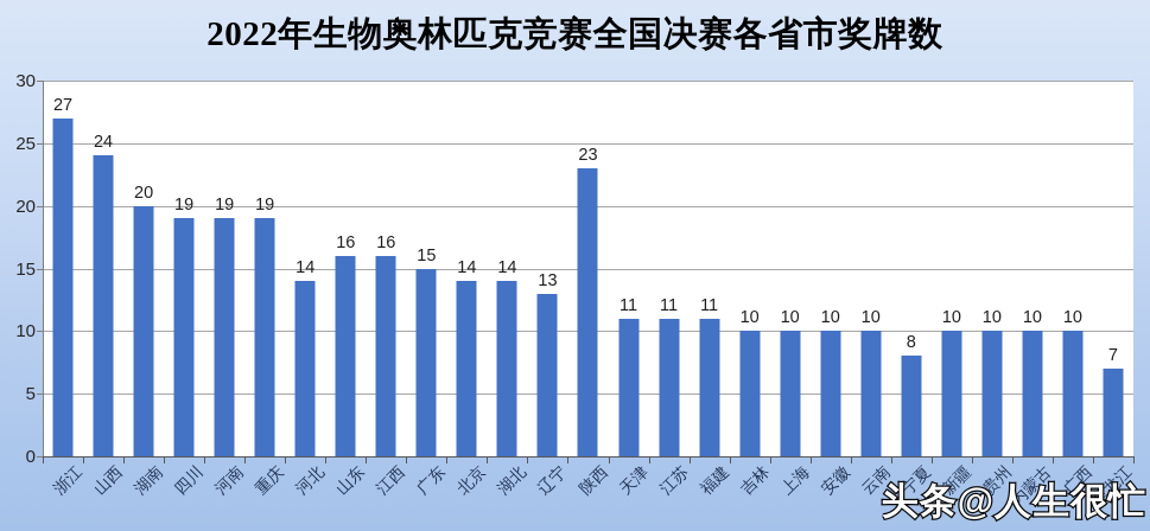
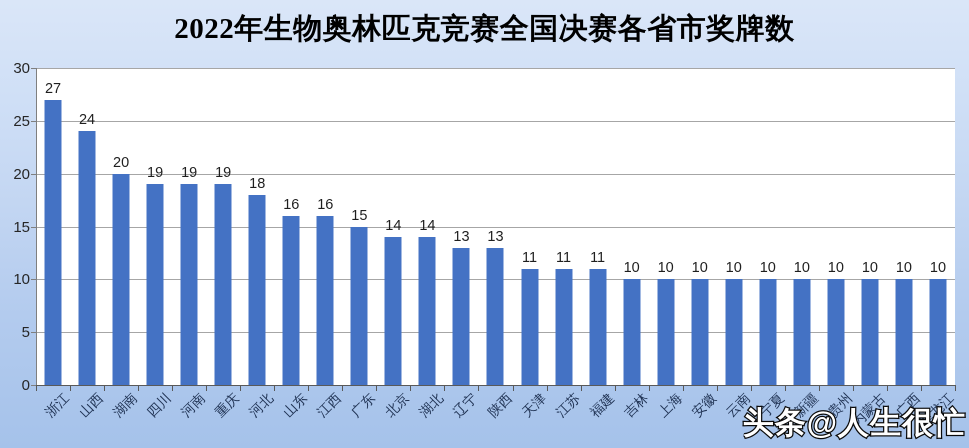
河北: 14 -> 18
陕西: 23 -> 13
宁夏: 8 -> 10
黑龙江: 7 -> 10
